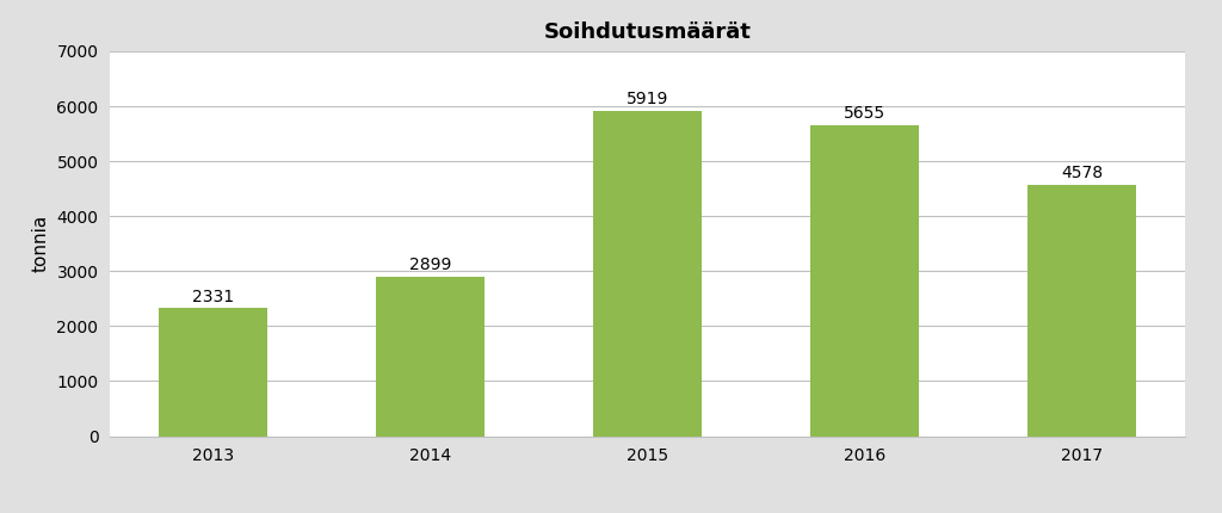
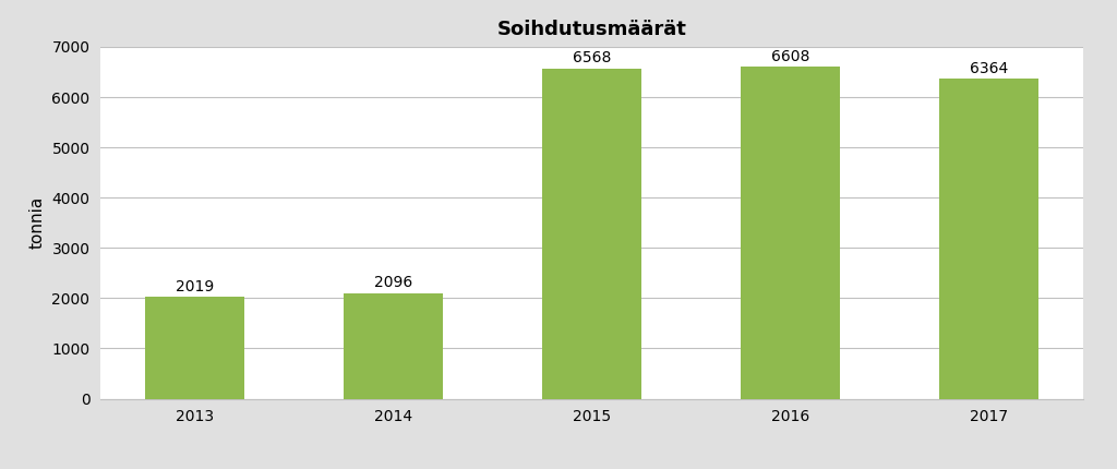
2013: 2331 -> 2019
2014: 2899 -> 2096
2015: 5919 -> 6568
2016: 5655 -> 6608
2017: 4578 -> 6364
